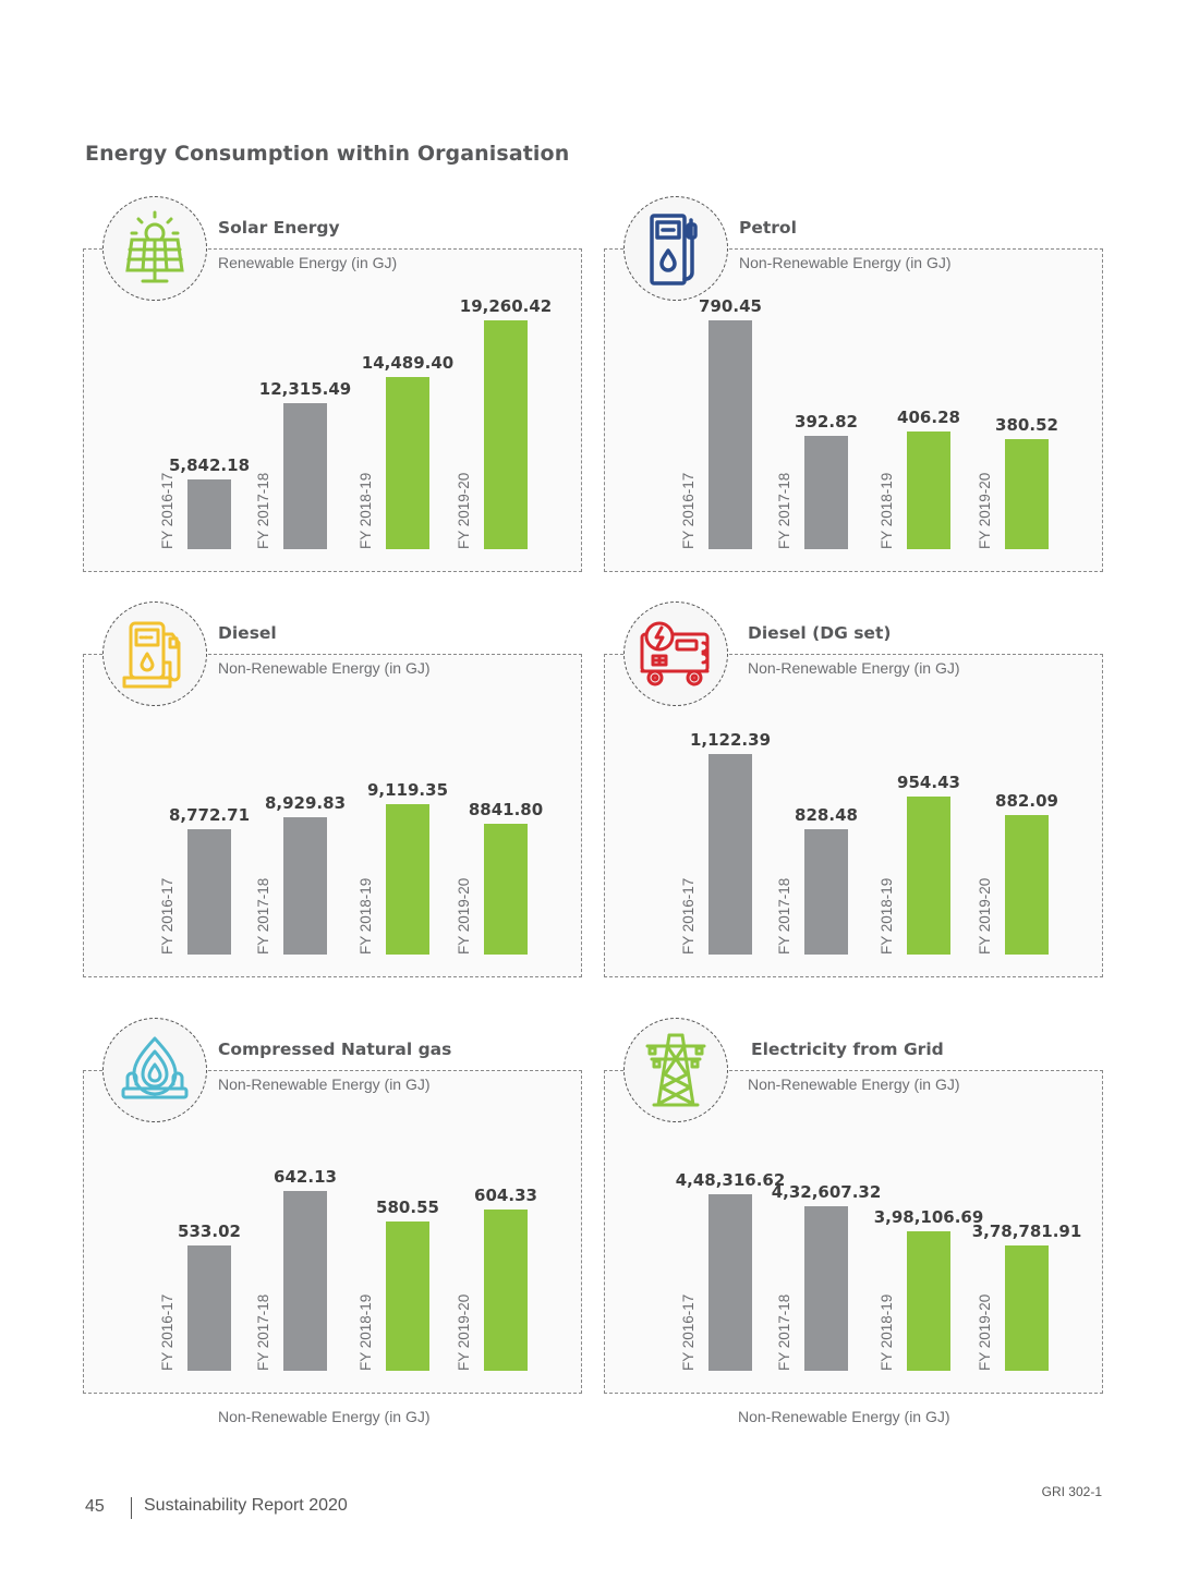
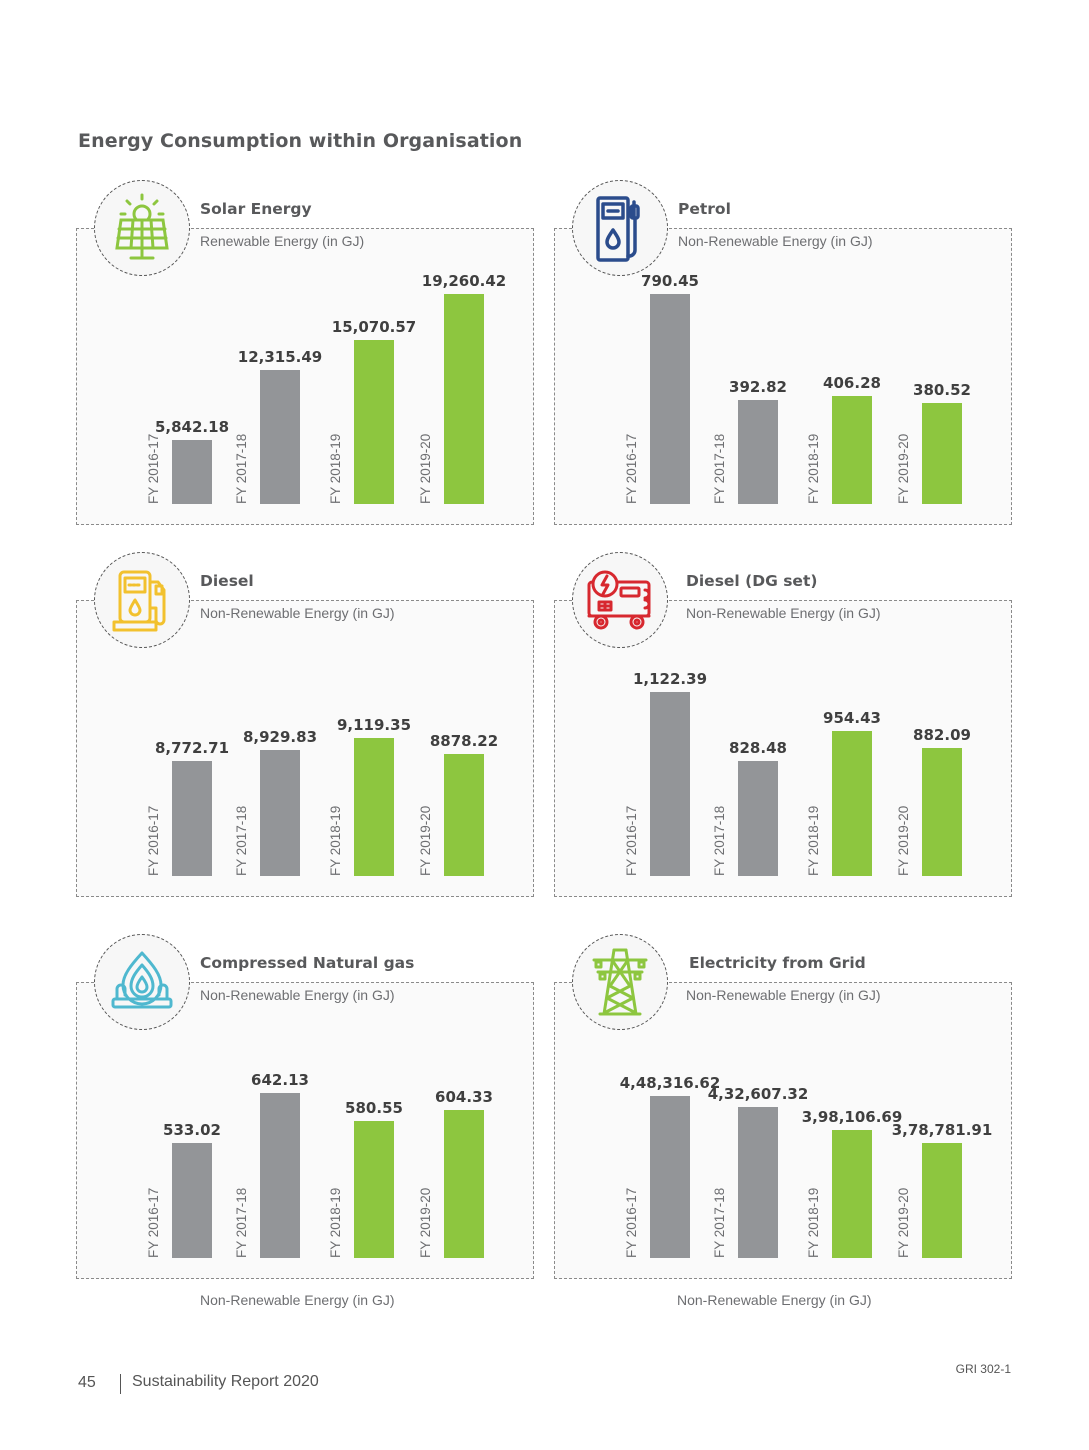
Solar Energy/FY 2018-19: 14,489.40 -> 15,070.57
Diesel/FY 2019-20: 8841.80 -> 8878.22
